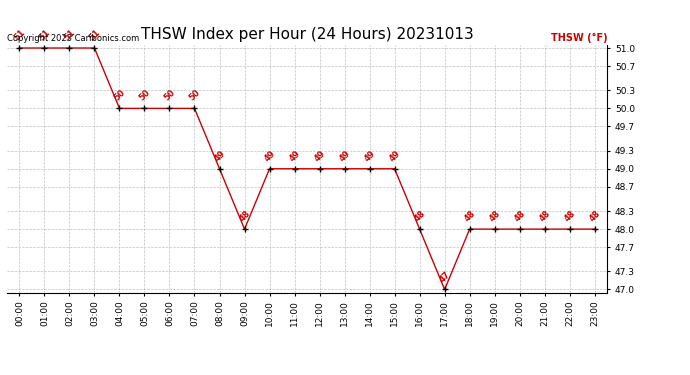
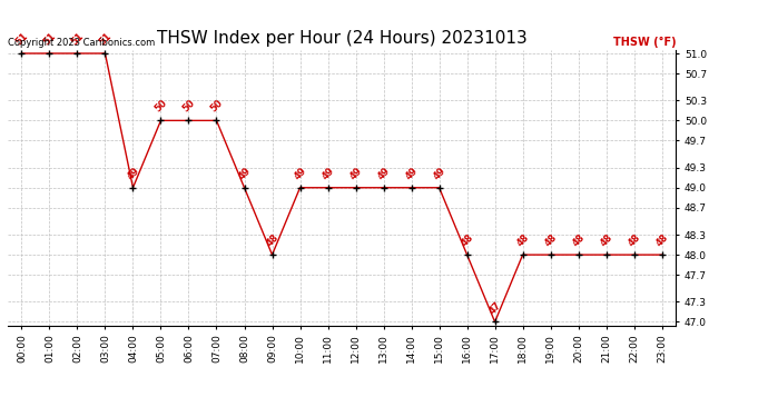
04:00: 50 -> 49
